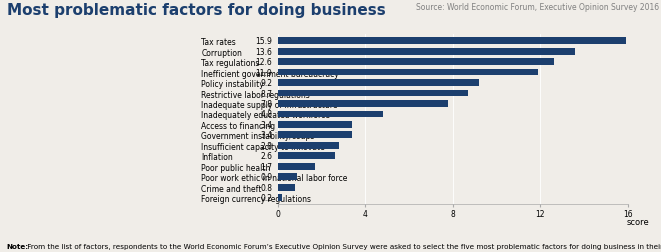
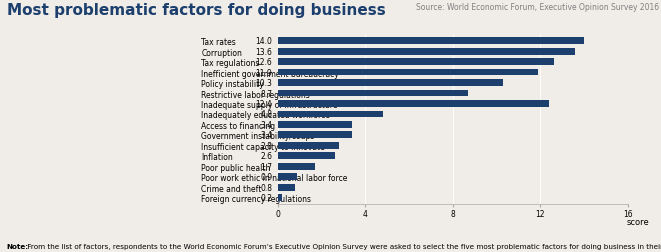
Tax rates: 15.9 -> 14.0
Policy instability: 9.2 -> 10.3
Inadequate supply of infrastructure: 7.8 -> 12.4
